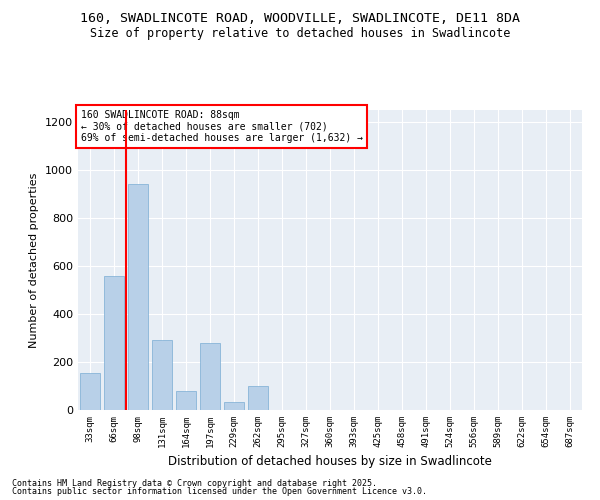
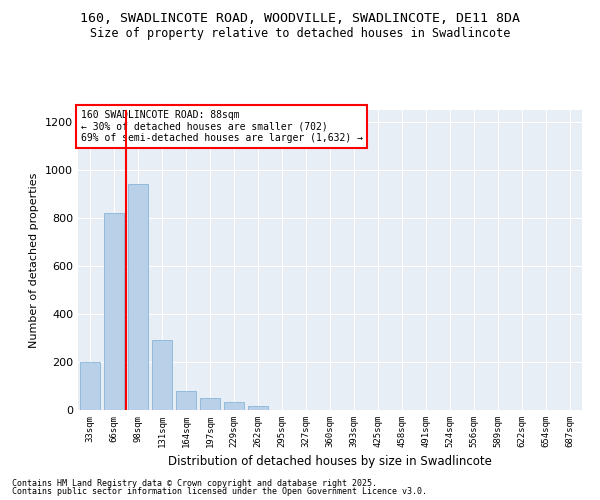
33sqm: 155 -> 200
66sqm: 560 -> 820
197sqm: 280 -> 50
262sqm: 100 -> 15
